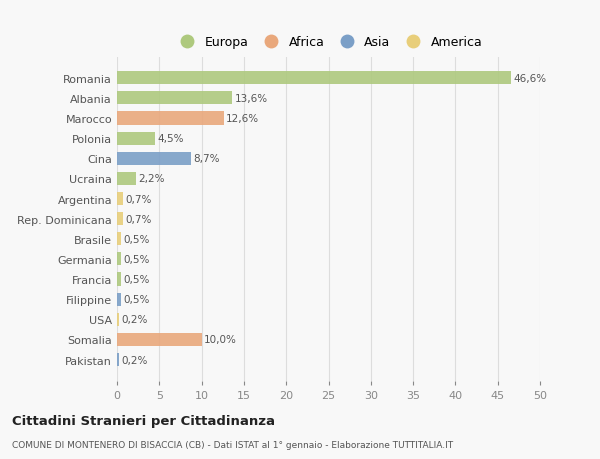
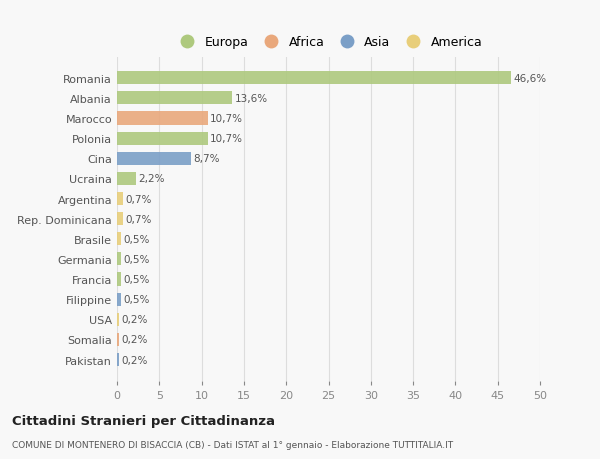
Marocco: 12,6% -> 10,7%
Polonia: 4,5% -> 10,7%
Somalia: 10,0% -> 0,2%
